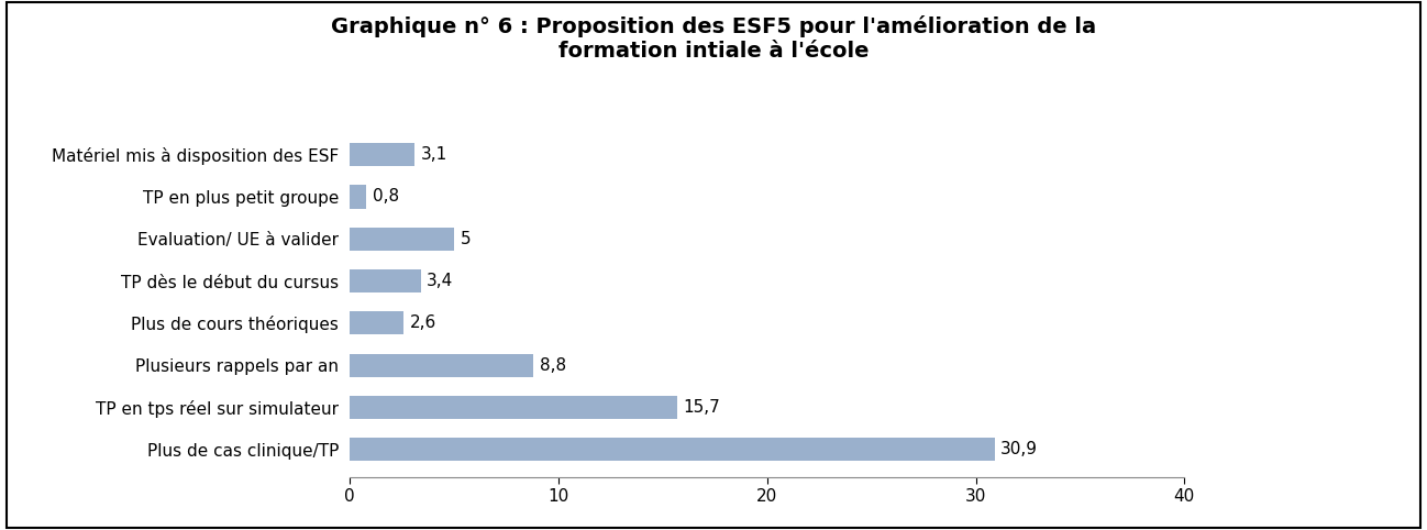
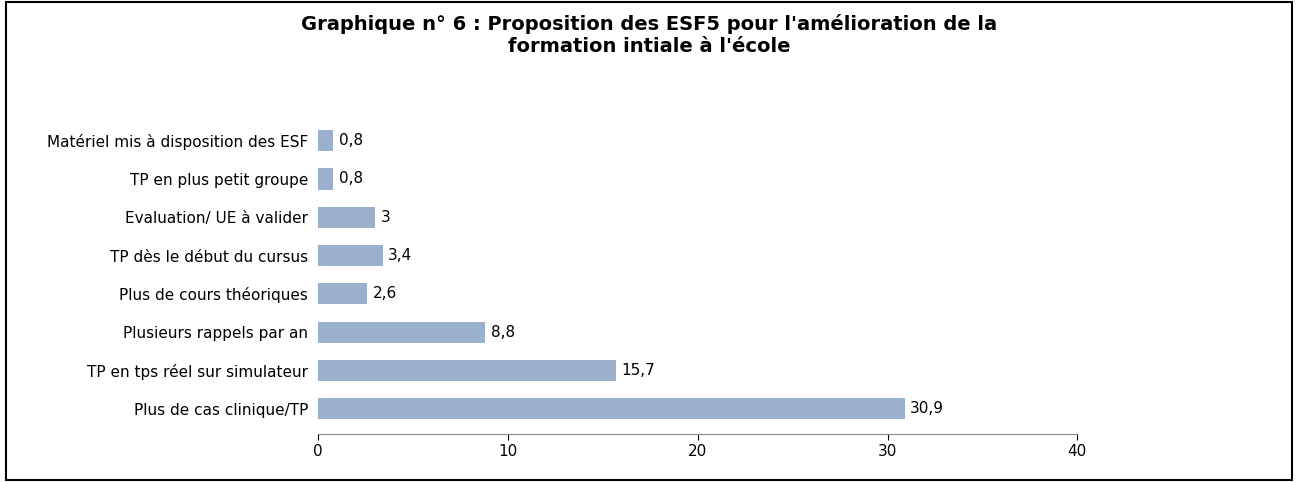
Matériel mis à disposition des ESF: 3,1 -> 0,8
Evaluation/ UE à valider: 5 -> 3
